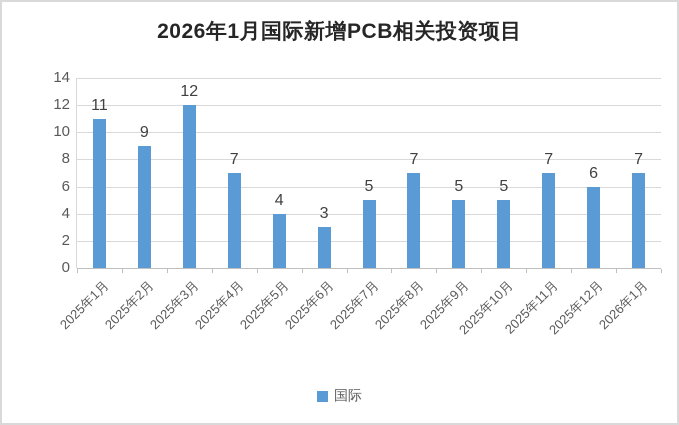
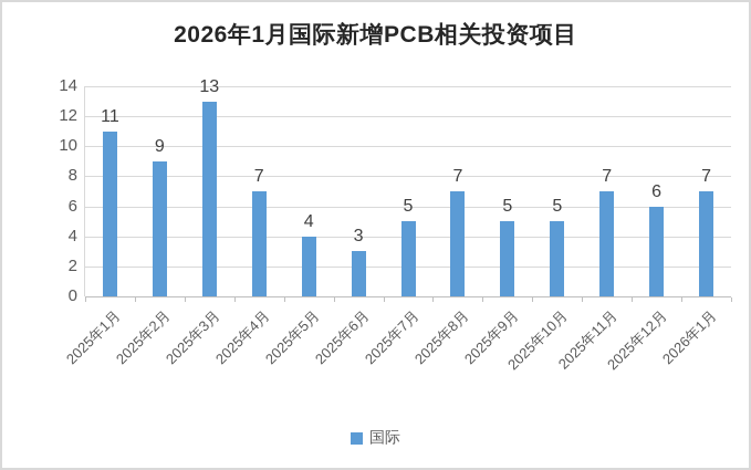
2025年3月: 12 -> 13
